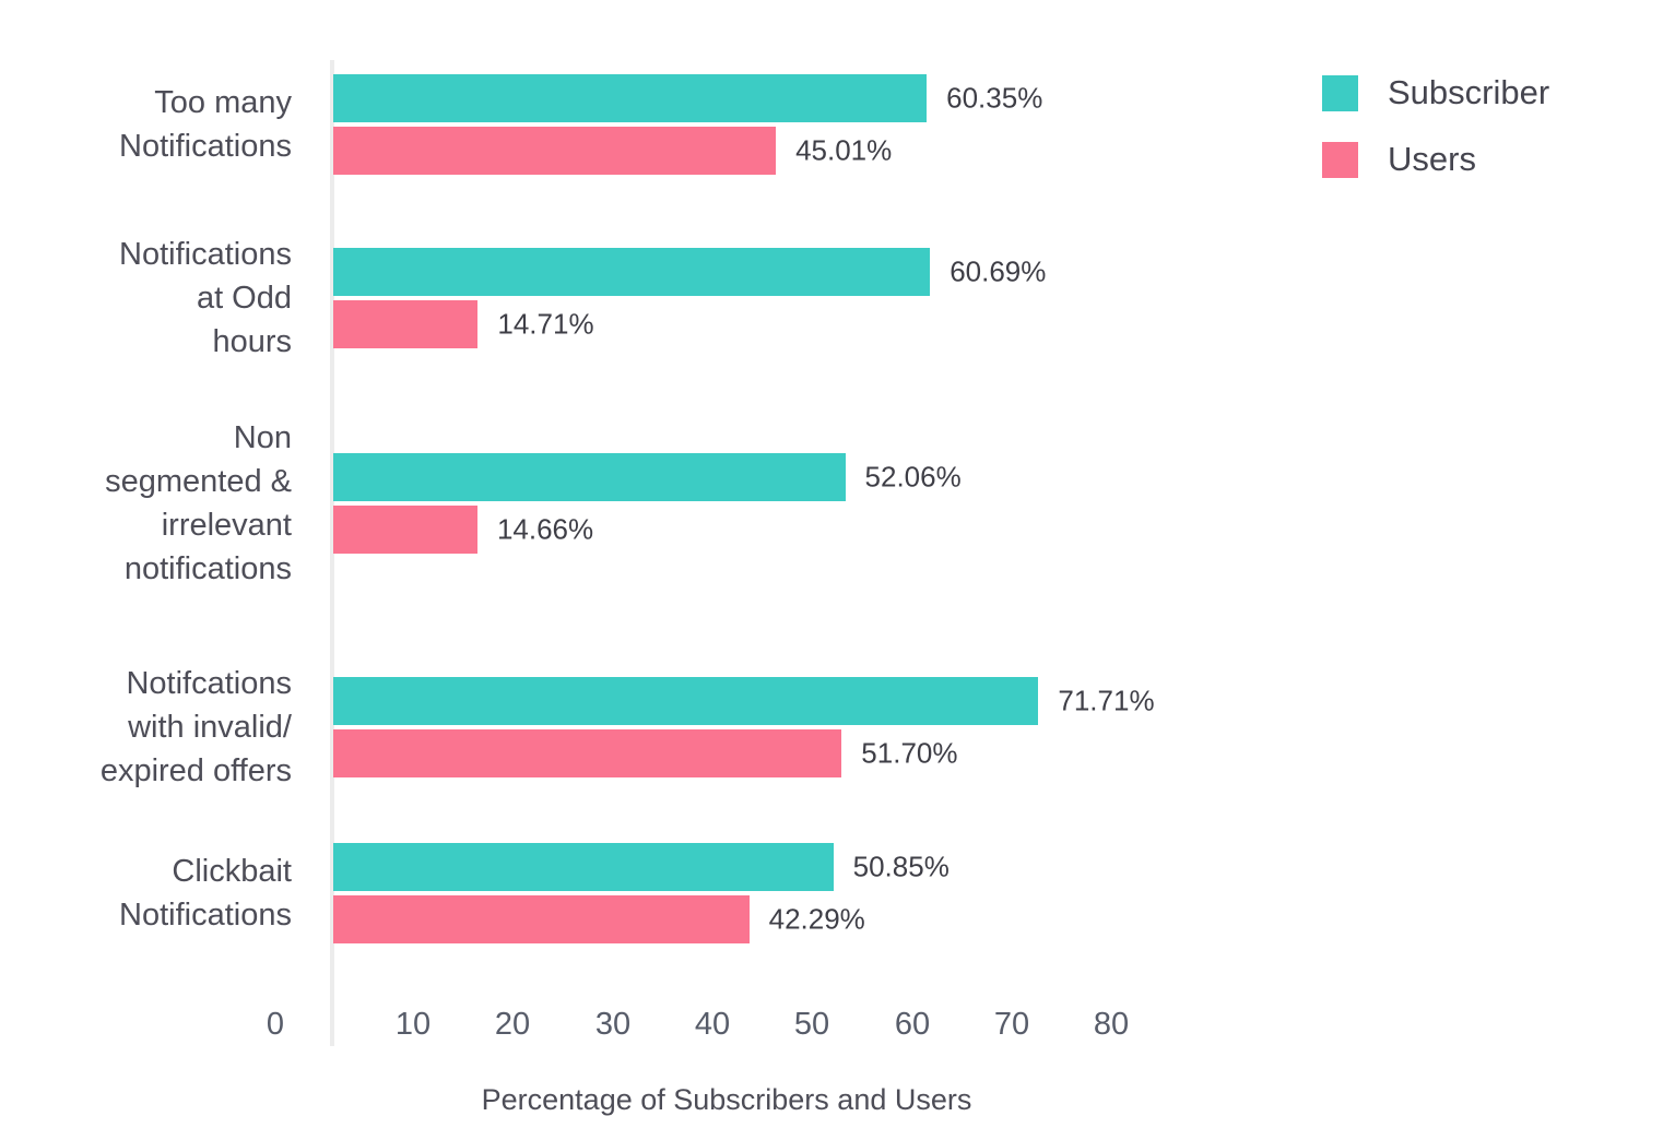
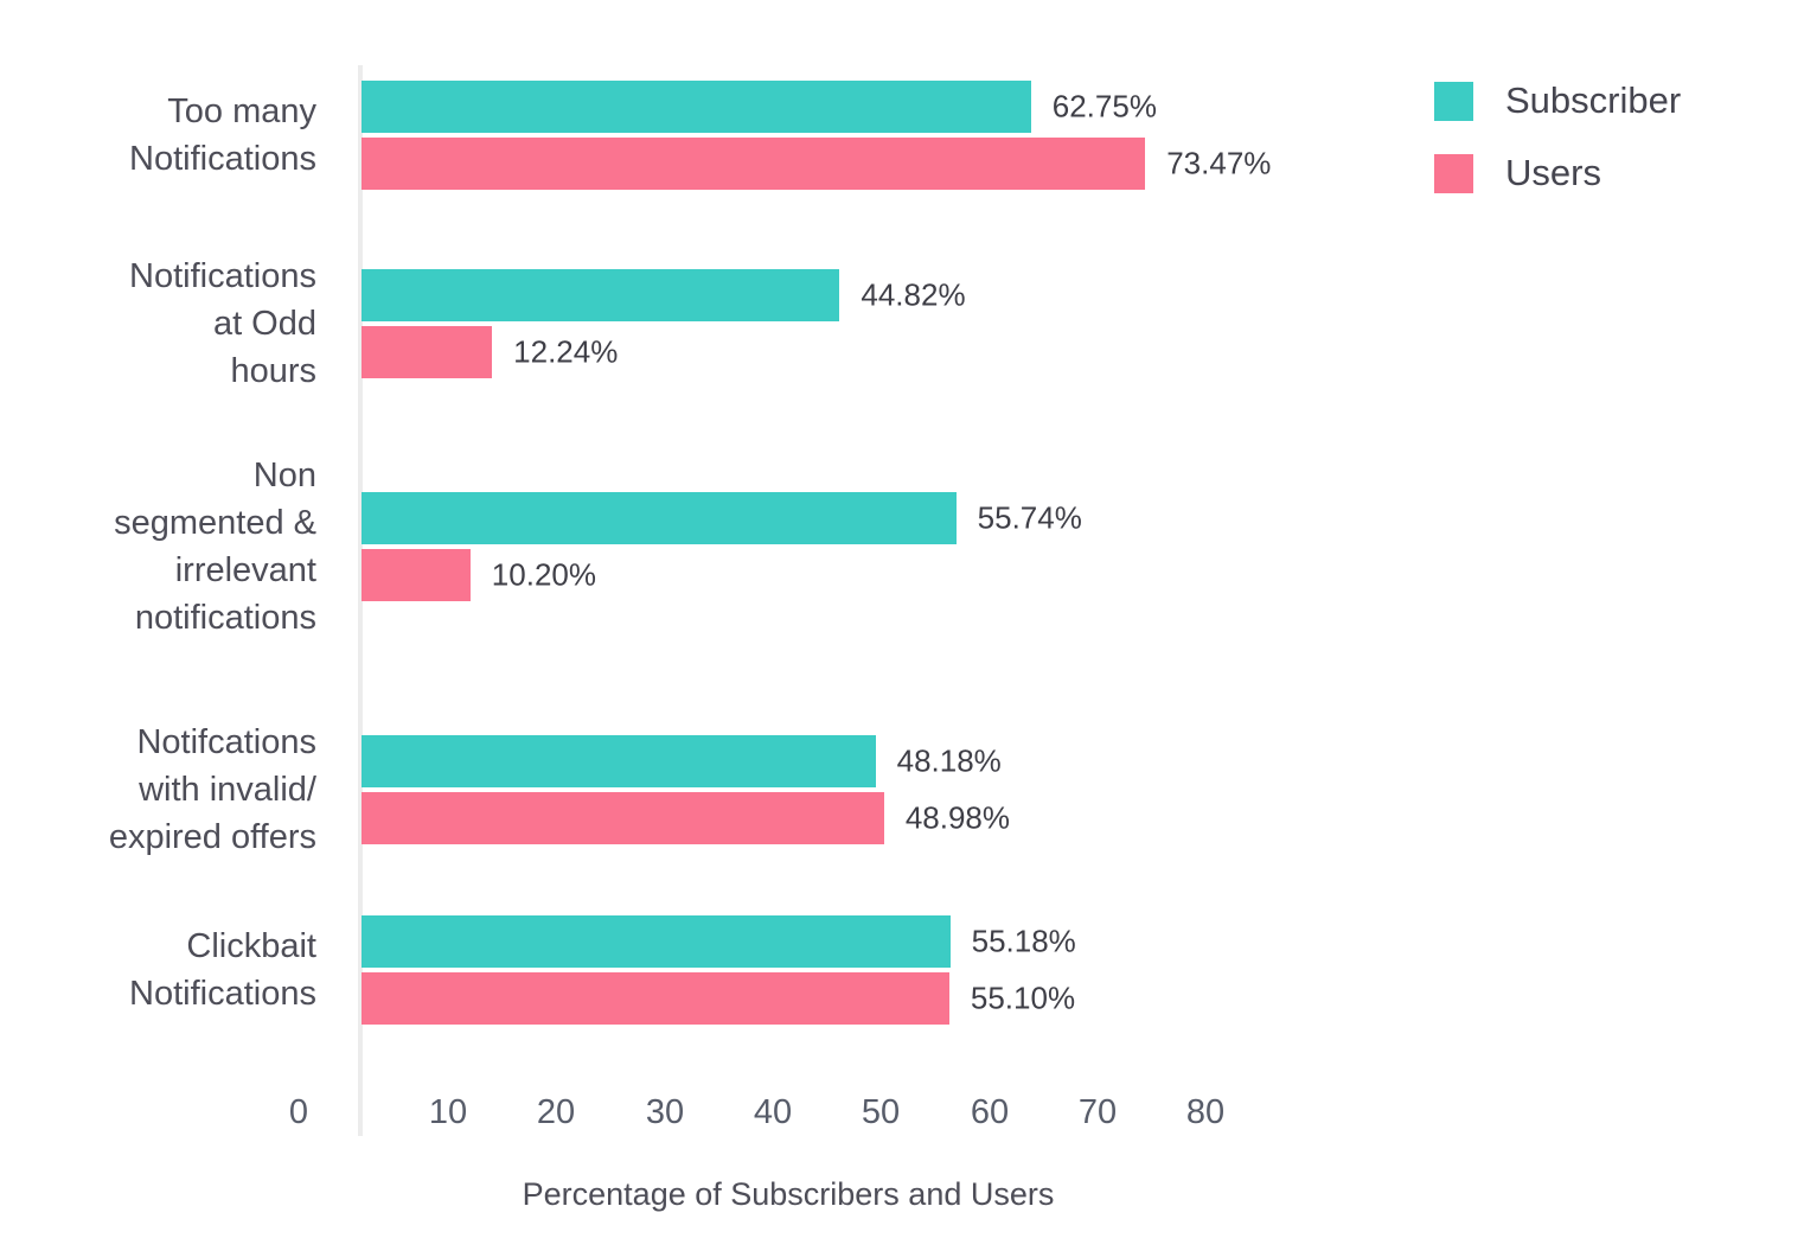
Subscriber/Too many Notifications: 60.35% -> 62.75%
Users/Too many Notifications: 45.01% -> 73.47%
Subscriber/Notifications at Odd hours: 60.69% -> 44.82%
Users/Notifications at Odd hours: 14.71% -> 12.24%
Subscriber/Non segmented & irrelevant notifications: 52.06% -> 55.74%
Users/Non segmented & irrelevant notifications: 14.66% -> 10.20%
Subscriber/Notifcations with invalid/ expired offers: 71.71% -> 48.18%
Users/Notifcations with invalid/ expired offers: 51.70% -> 48.98%
Subscriber/Clickbait Notifications: 50.85% -> 55.18%
Users/Clickbait Notifications: 42.29% -> 55.10%
